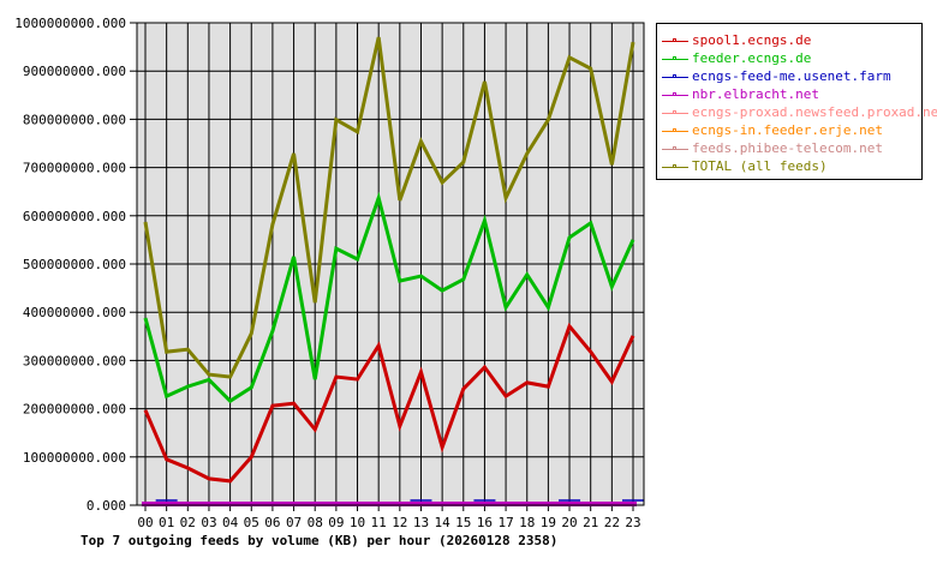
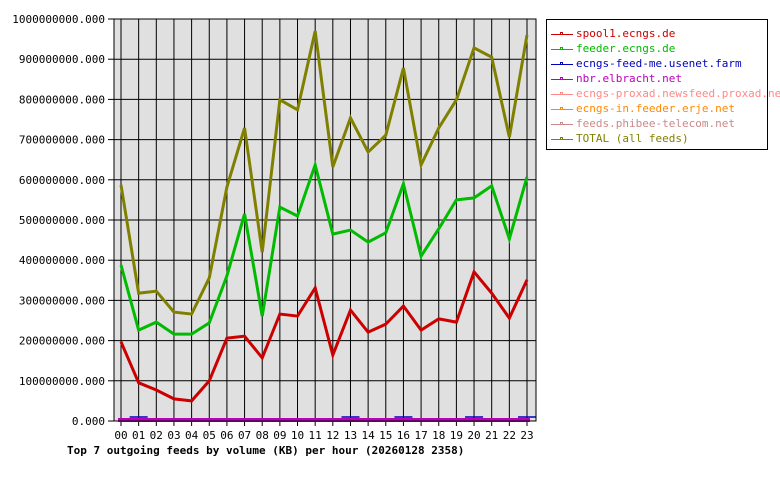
feeder.ecngs.de/03: 260000000 -> 220000000
spool1.ecngs.de/14: 120000000 -> 220000000
feeder.ecngs.de/19: 410000000 -> 550000000
feeder.ecngs.de/23: 550000000 -> 610000000
